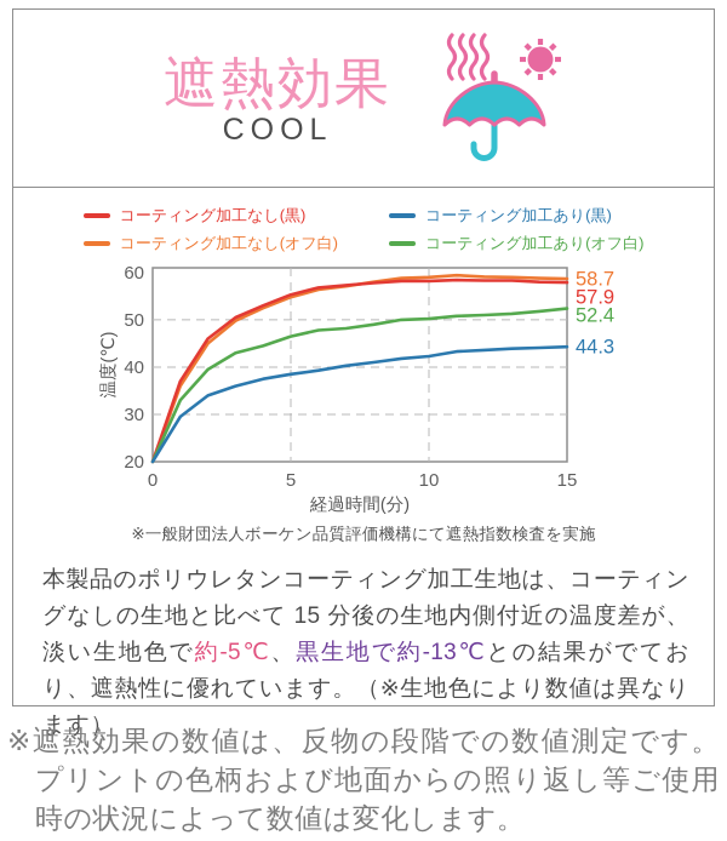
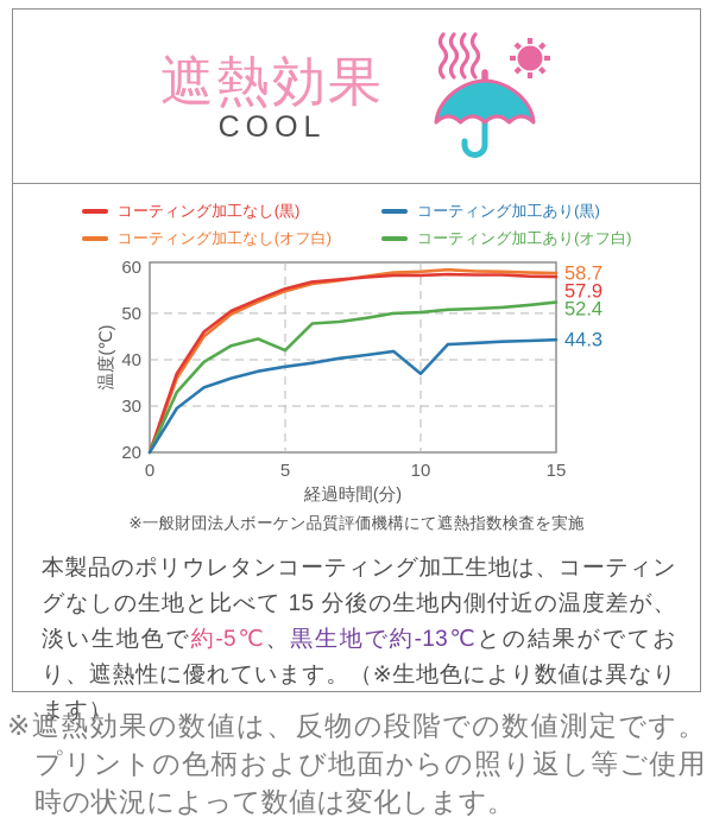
コーティング加工あり(オフ白)/5: 46 -> 42
コーティング加工あり(黒)/10: 42 -> 37
